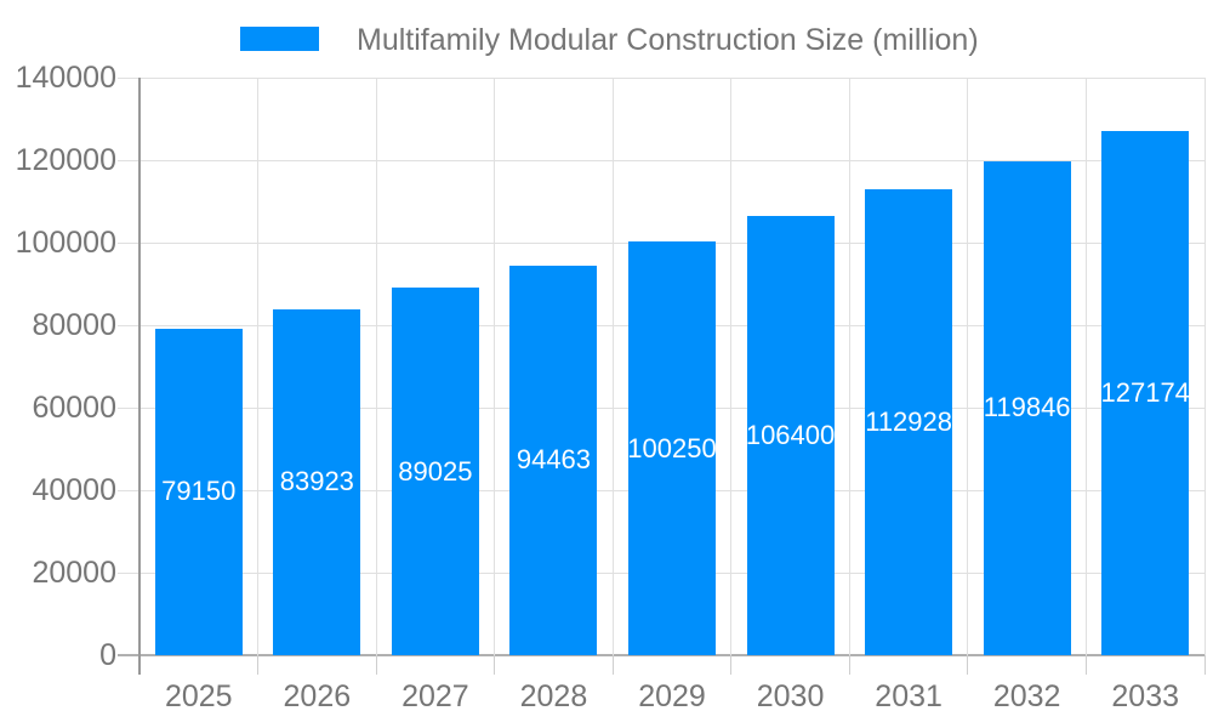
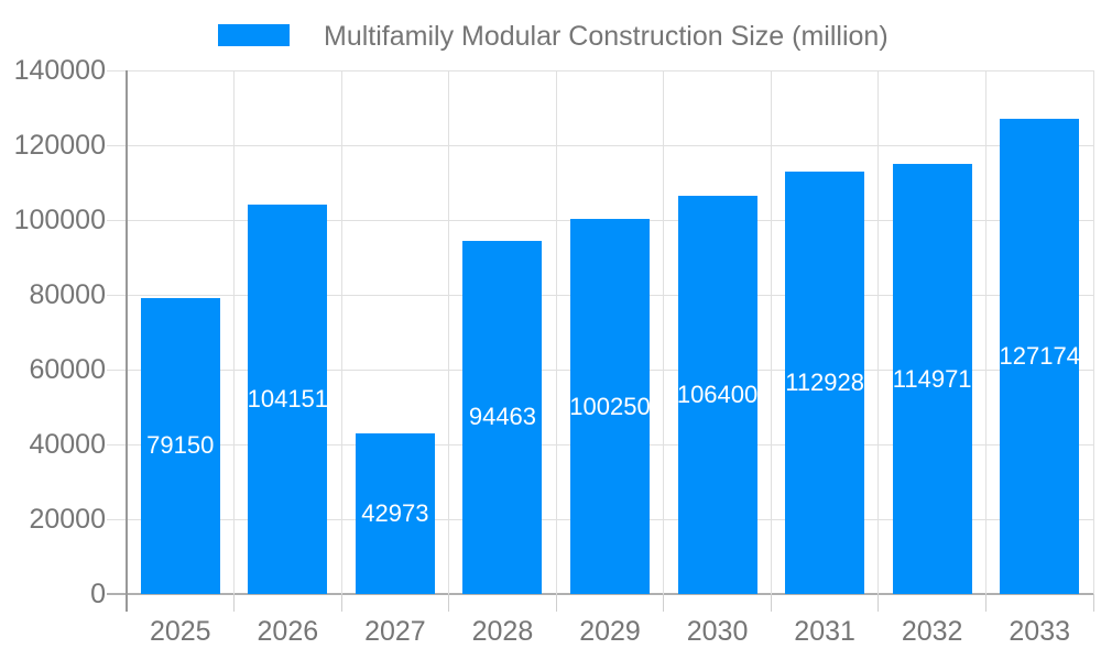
2026: 83923 -> 104151
2027: 89025 -> 42973
2032: 119846 -> 114971
